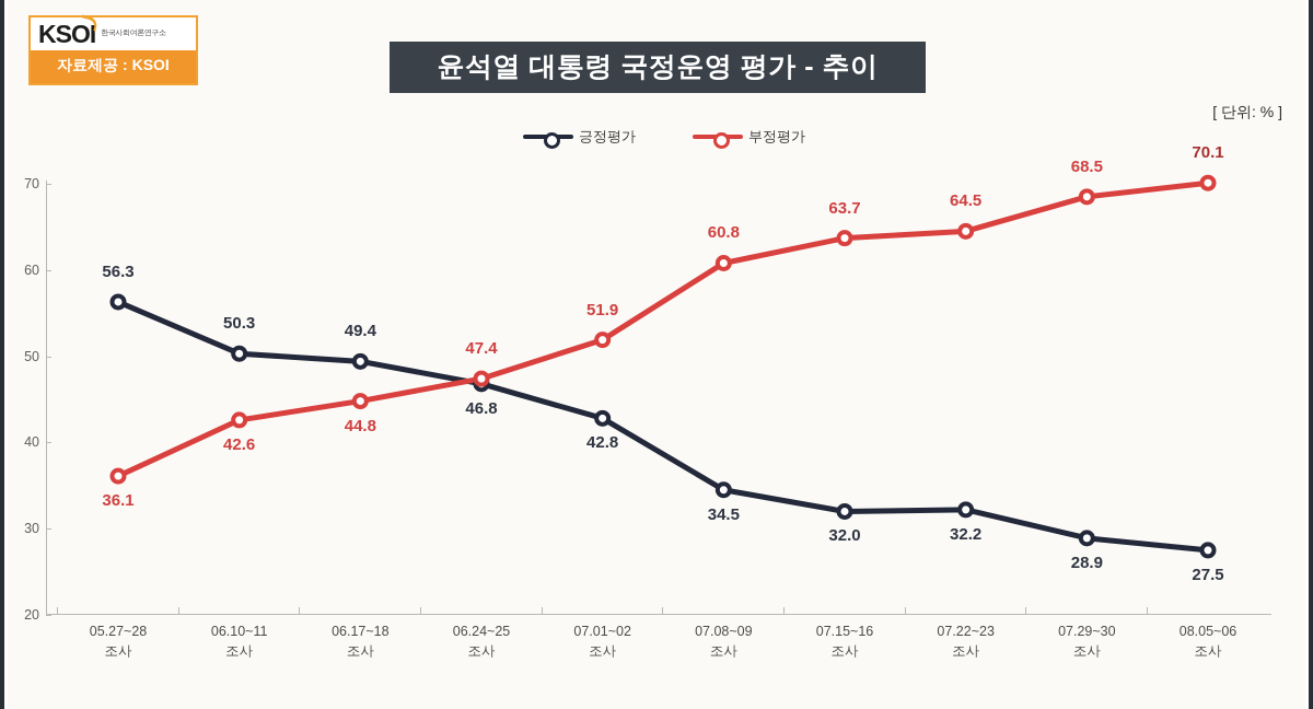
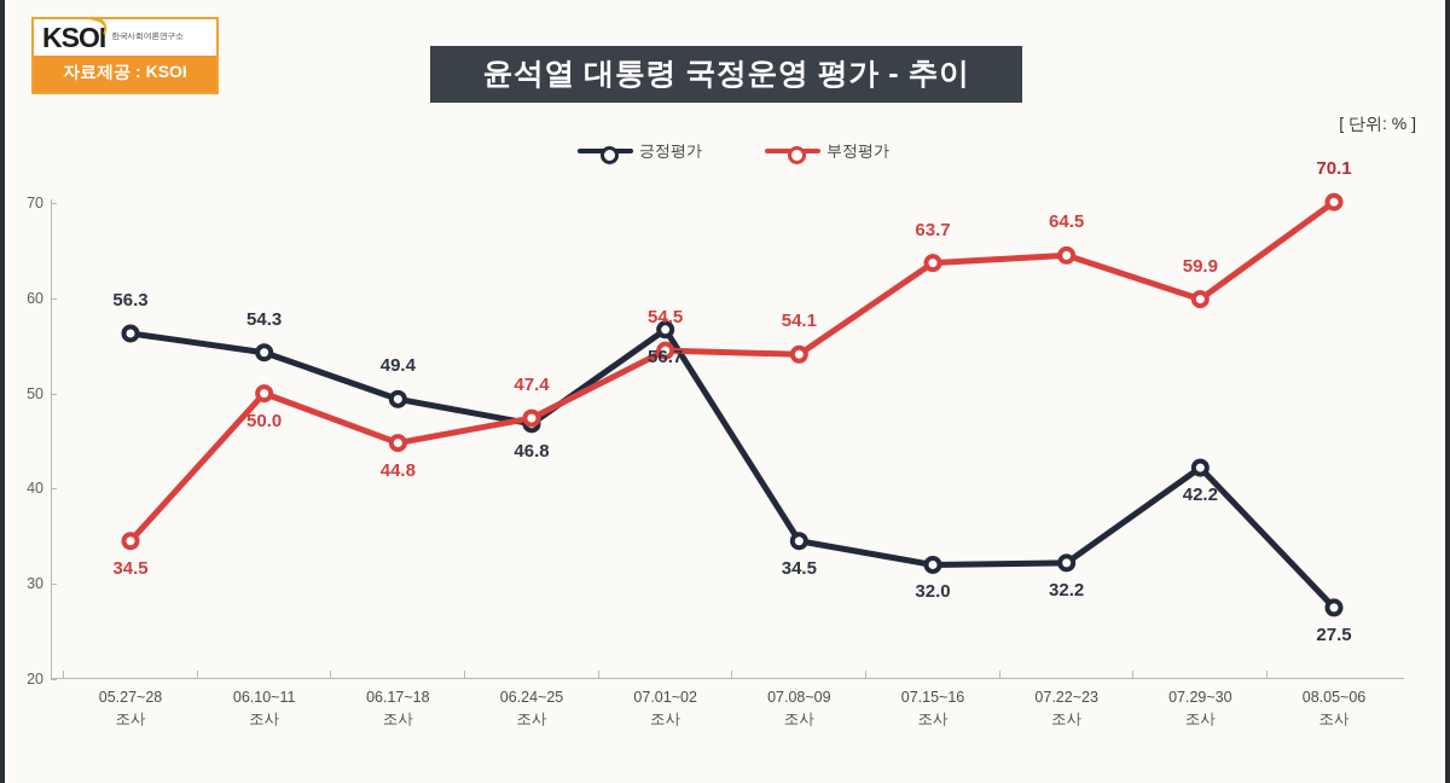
부정평가/05.27~28 조사: 36.1 -> 34.5
긍정평가/06.10~11 조사: 50.3 -> 54.3
부정평가/06.10~11 조사: 42.6 -> 50.0
긍정평가/07.01~02 조사: 42.8 -> 56.7
부정평가/07.01~02 조사: 51.9 -> 54.5
부정평가/07.08~09 조사: 60.8 -> 54.1
긍정평가/07.29~30 조사: 28.9 -> 42.2
부정평가/07.29~30 조사: 68.5 -> 59.9
